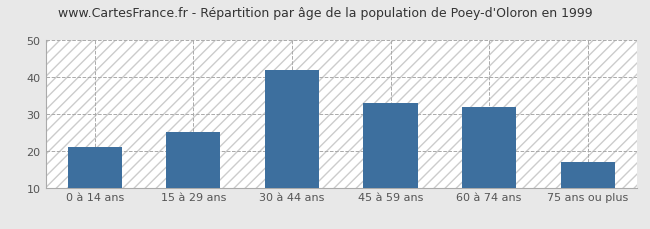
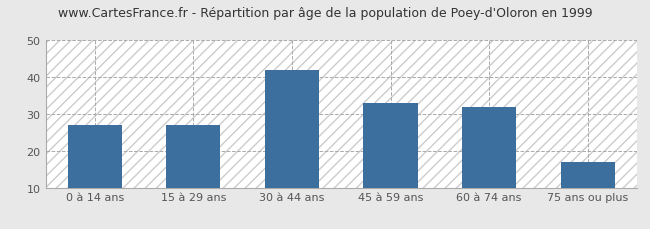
0 à 14 ans: 21 -> 27
15 à 29 ans: 25 -> 27
